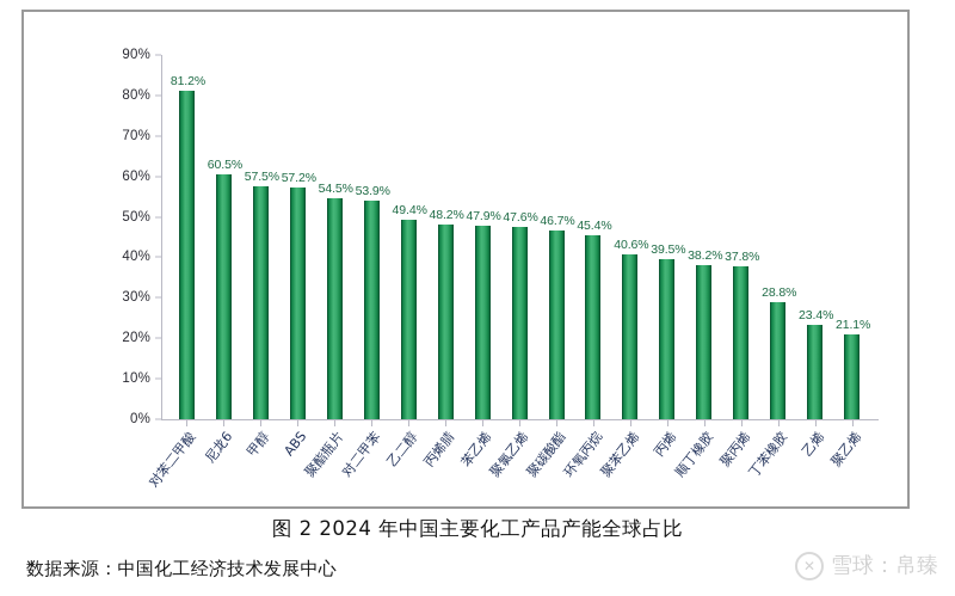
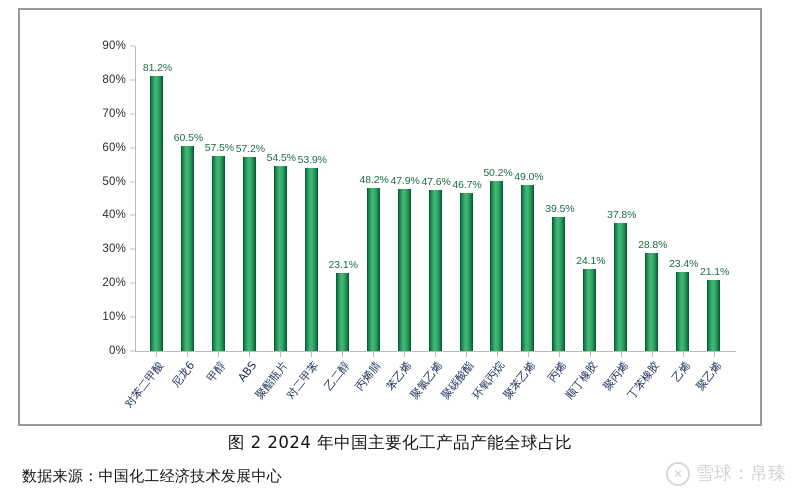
乙二醇: 49.4% -> 23.1%
环氧丙烷: 45.4% -> 50.2%
聚苯乙烯: 40.6% -> 49.0%
顺丁橡胶: 38.2% -> 24.1%
